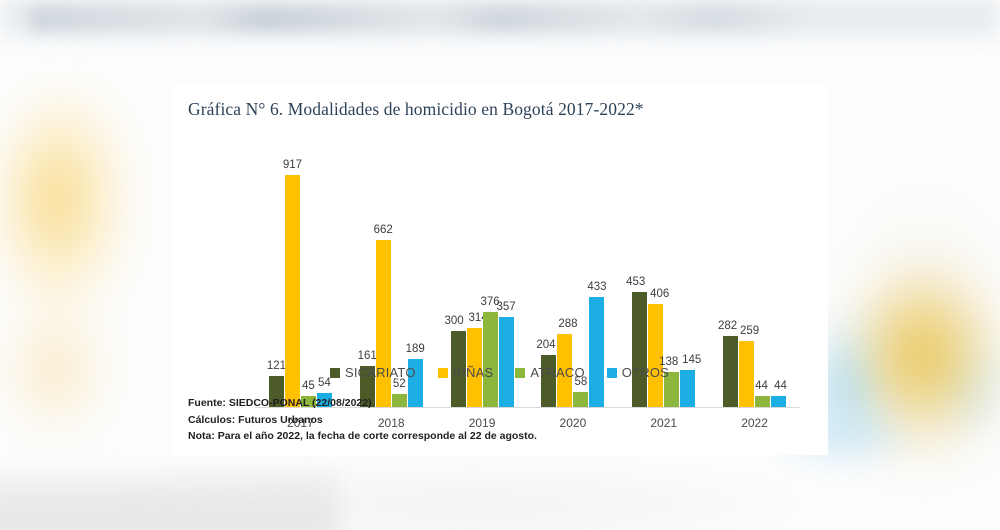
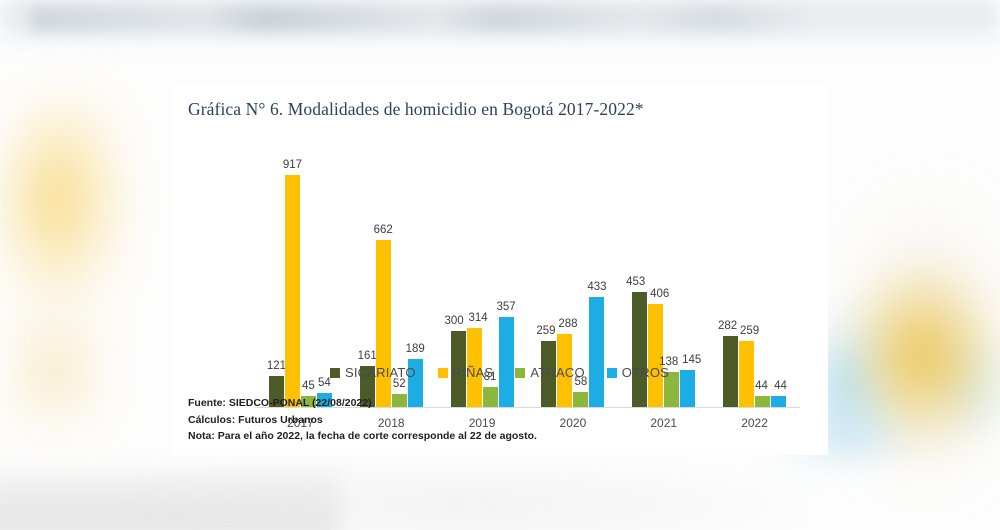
ATRACO/2019: 376 -> 81
SICARIATO/2020: 204 -> 259
